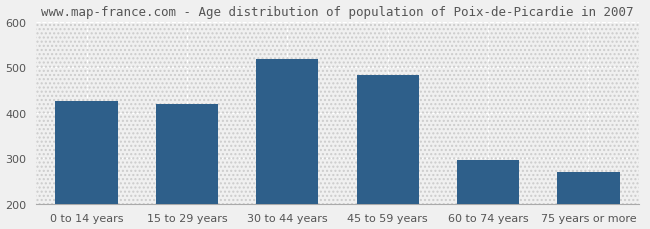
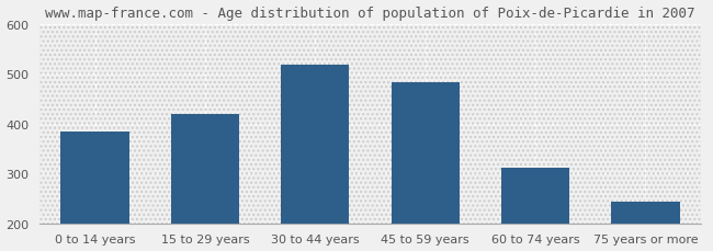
0 to 14 years: 425 -> 383
60 to 74 years: 295 -> 311
75 years or more: 270 -> 244
